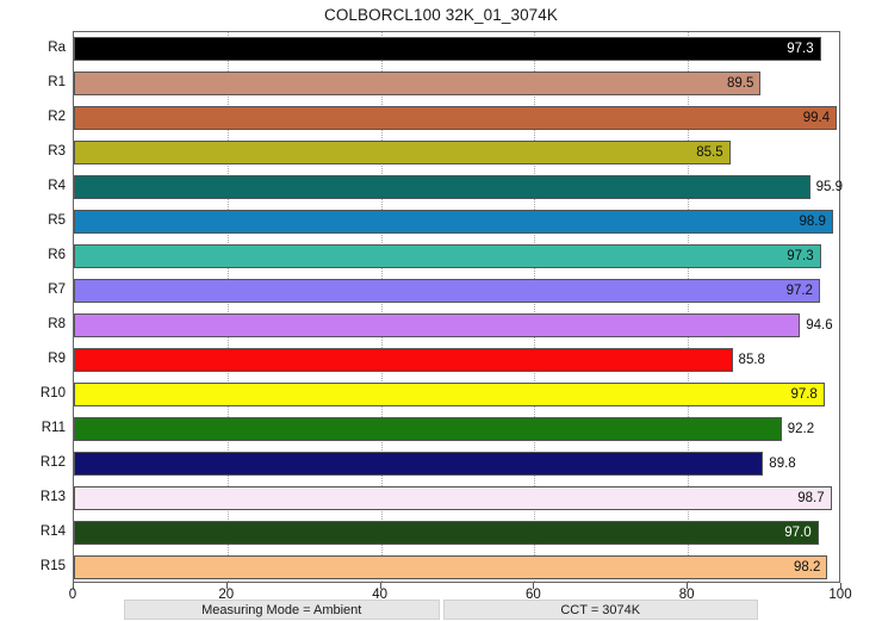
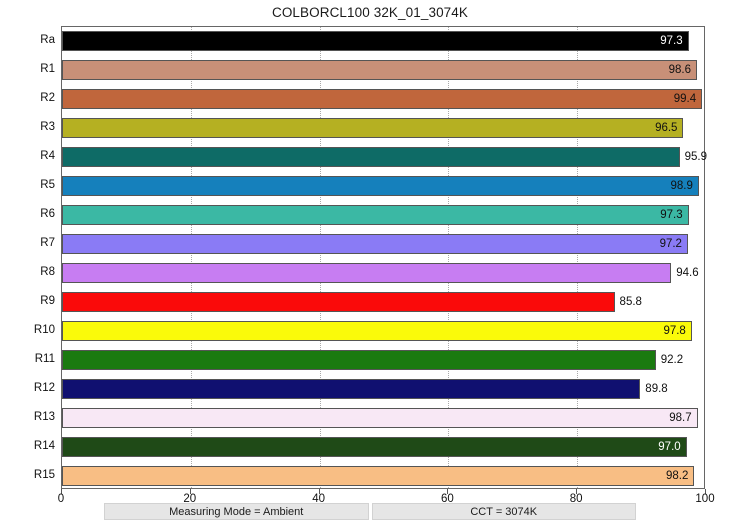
R1: 89.5 -> 98.6
R3: 85.5 -> 96.5
